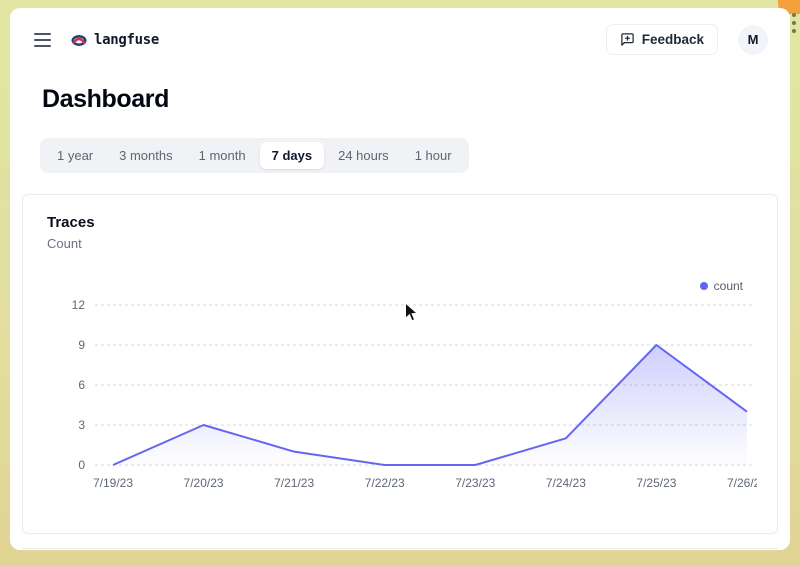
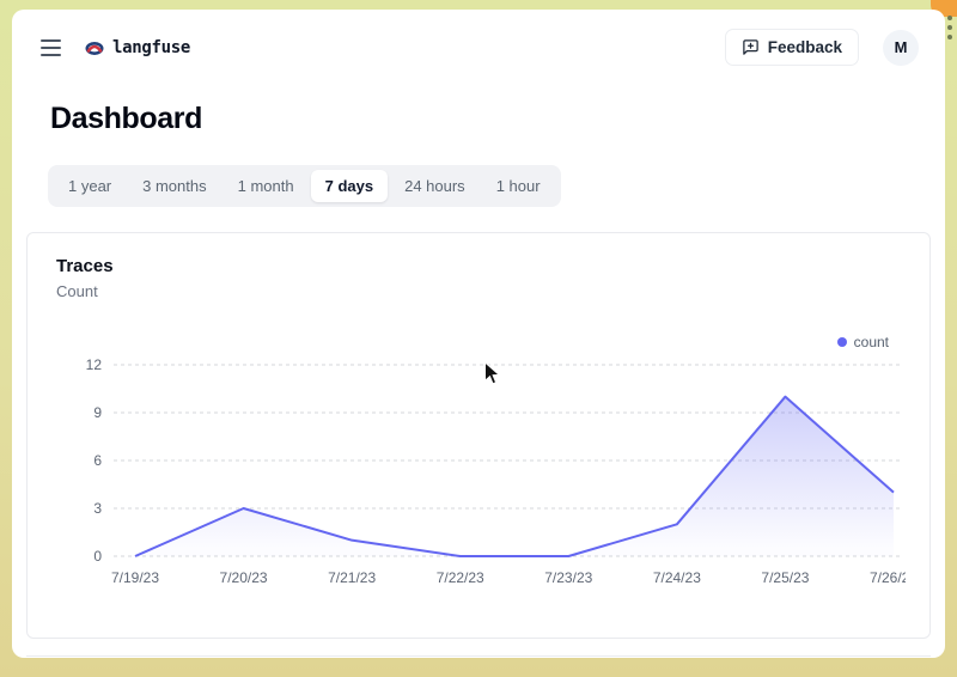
7/25/23: 9 -> 10
